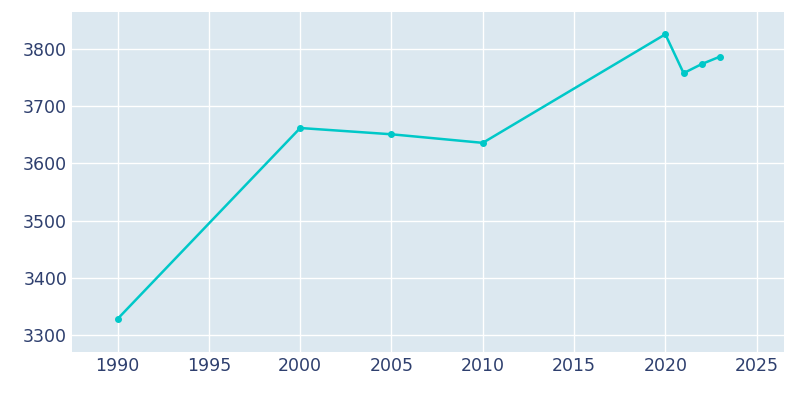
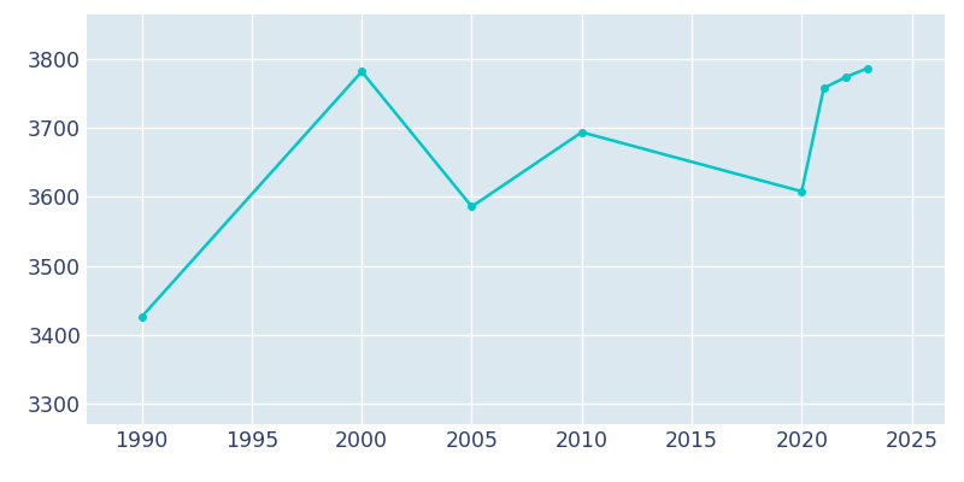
1990: 3328 -> 3426
2000: 3662 -> 3782
2005: 3651 -> 3586
2010: 3636 -> 3694
2020: 3826 -> 3608
